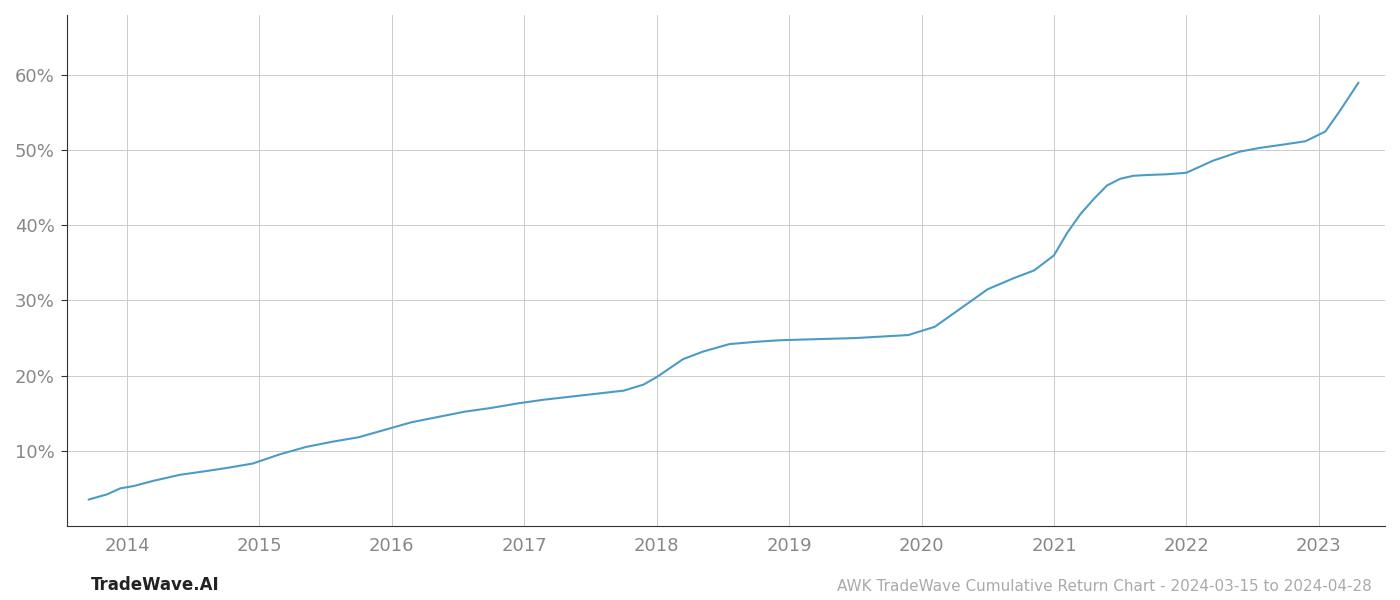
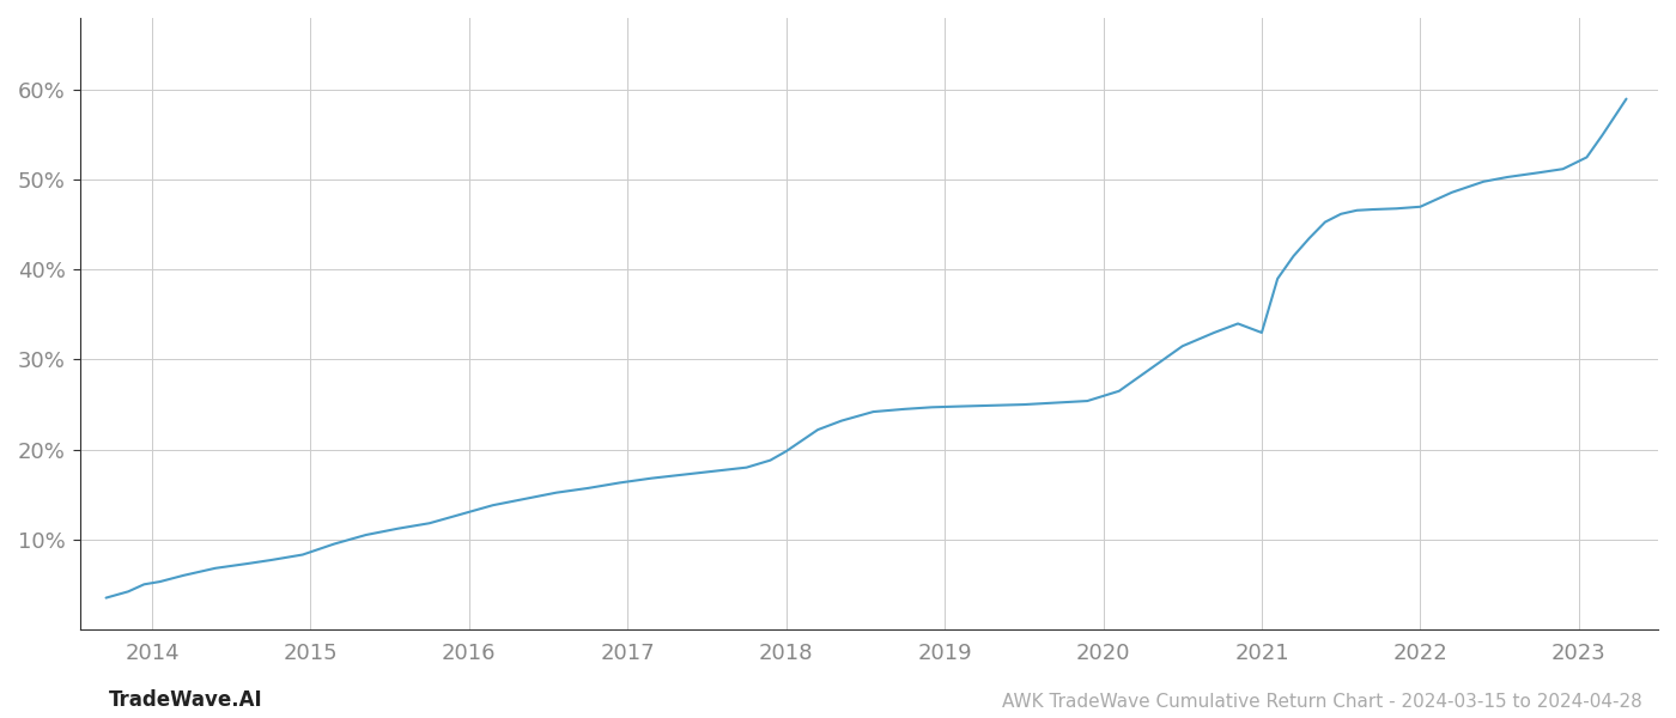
2021: 36.0% -> 33.0%
